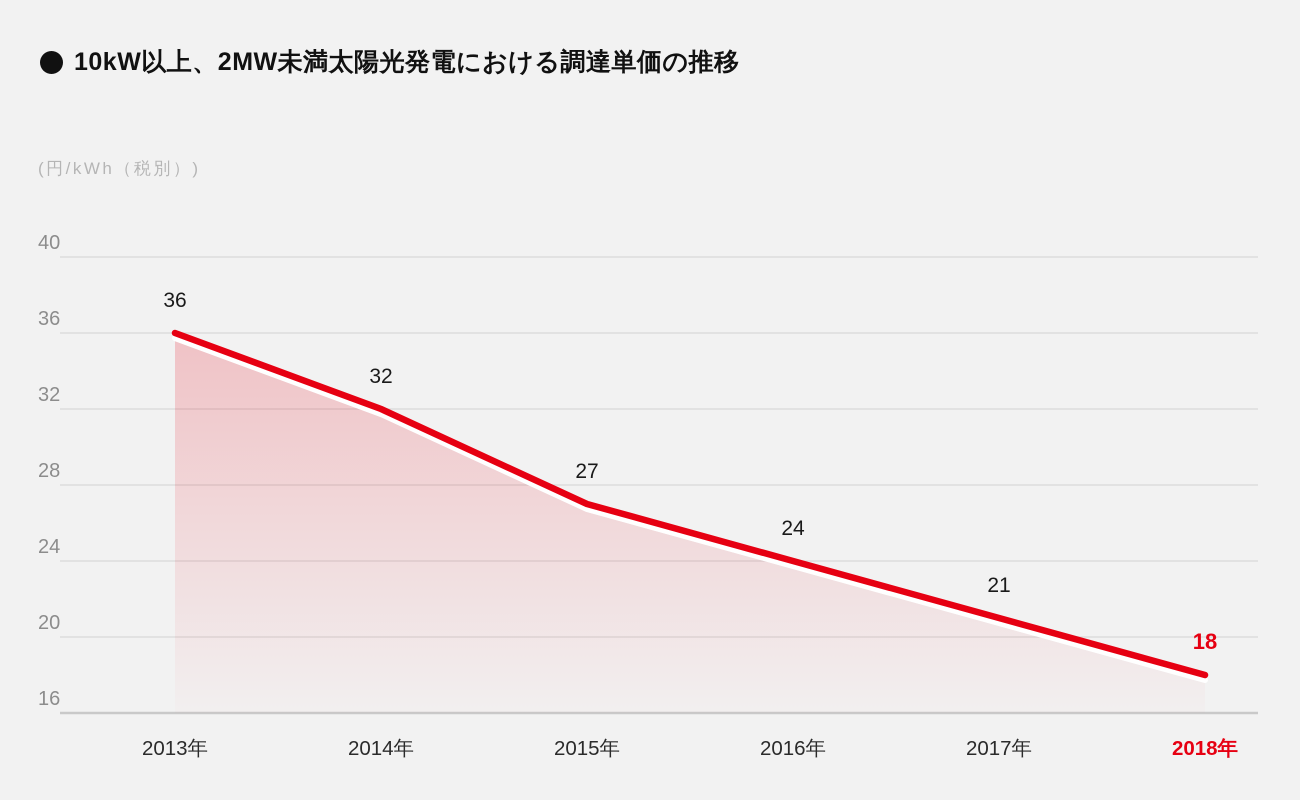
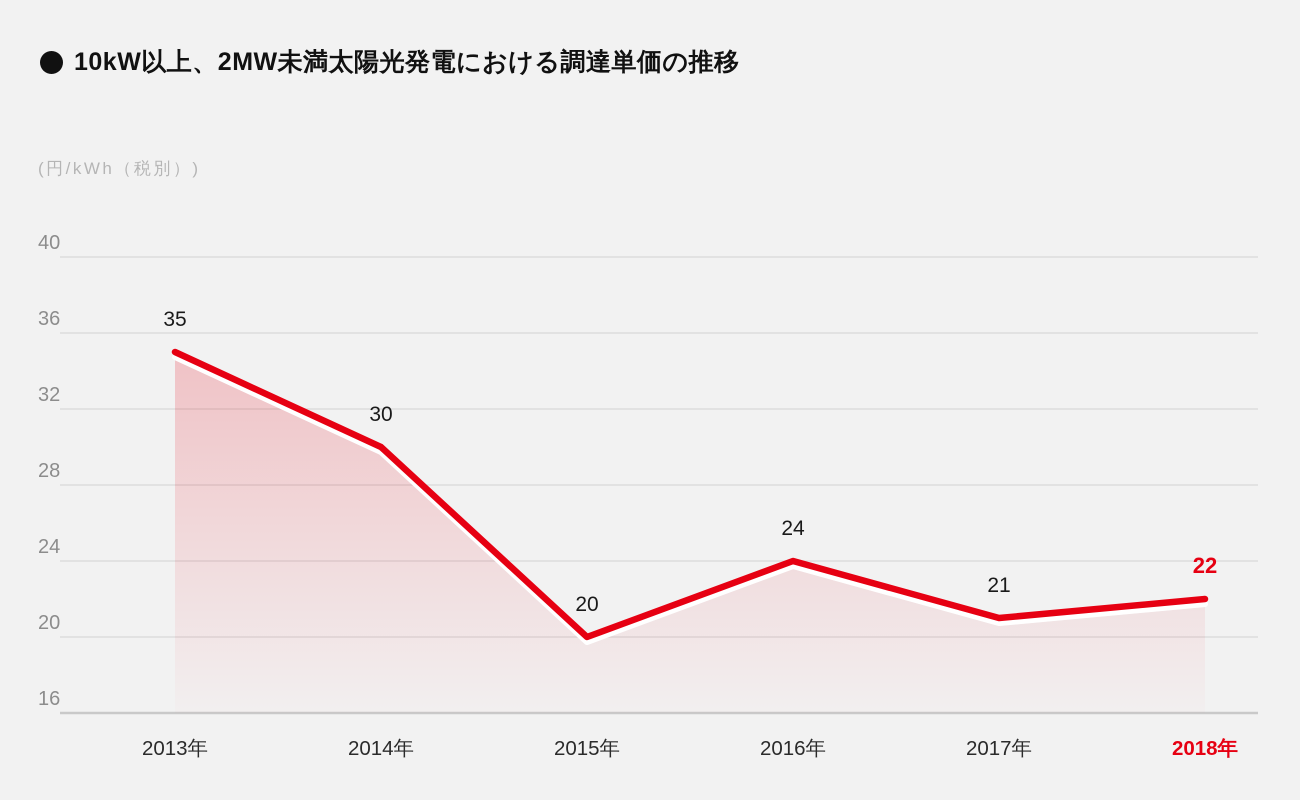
2013年: 36 -> 35
2014年: 32 -> 30
2015年: 27 -> 20
2018年: 18 -> 22
